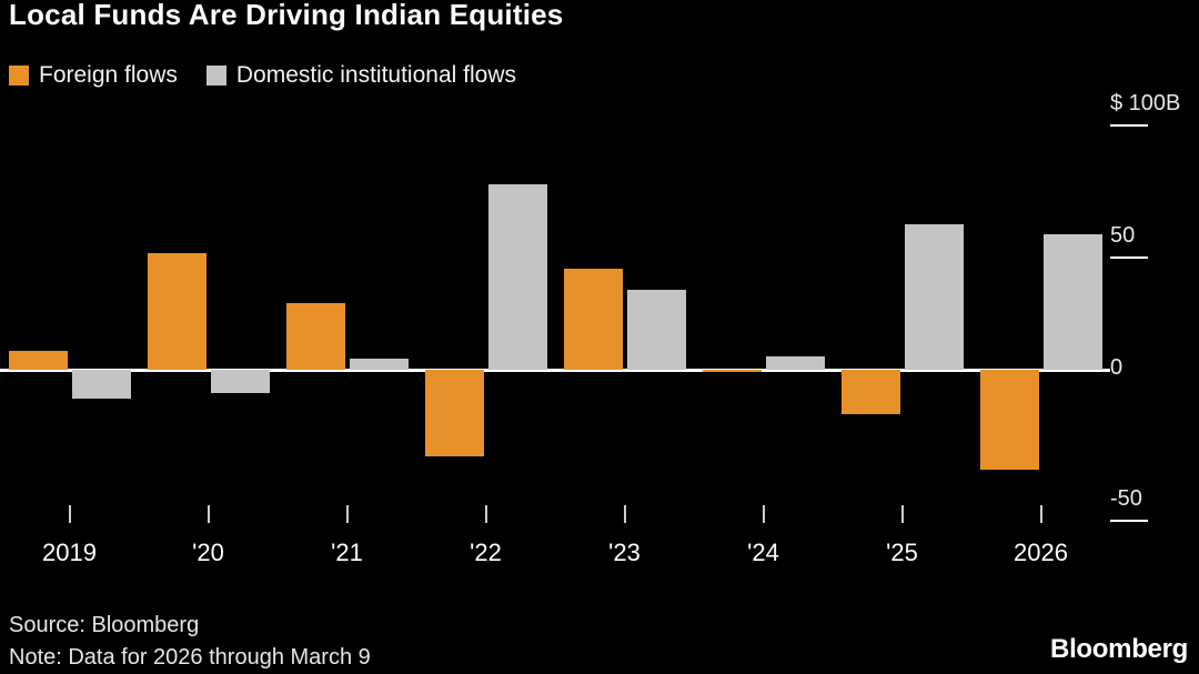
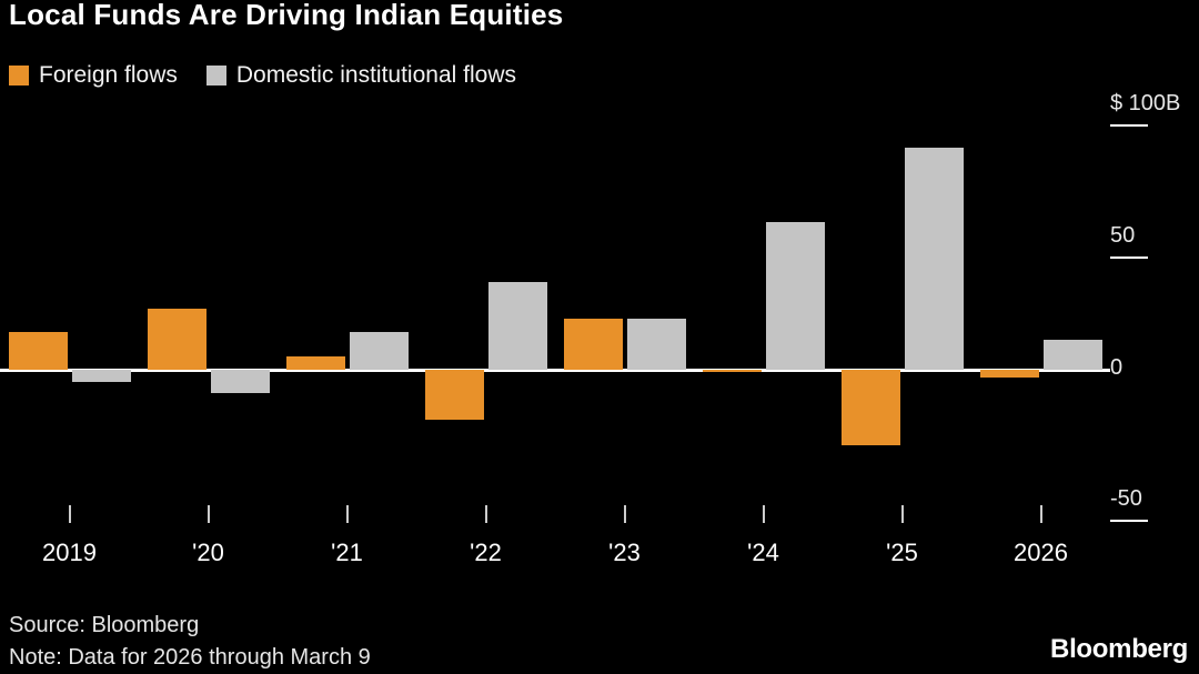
Foreign flows/2019: 7 -> 14
Domestic institutional flows/2019: -11 -> -5
Foreign flows/'20: 44 -> 23
Foreign flows/'21: 25 -> 5
Domestic institutional flows/'21: 4 -> 14
Foreign flows/'22: -33 -> -19
Domestic institutional flows/'22: 70 -> 33
Foreign flows/'23: 38 -> 19
Domestic institutional flows/'23: 30 -> 19
Domestic institutional flows/'24: 5 -> 56
Foreign flows/'25: -17 -> -29
Domestic institutional flows/'25: 55 -> 84
Foreign flows/2026: -38 -> -3
Domestic institutional flows/2026: 51 -> 11
